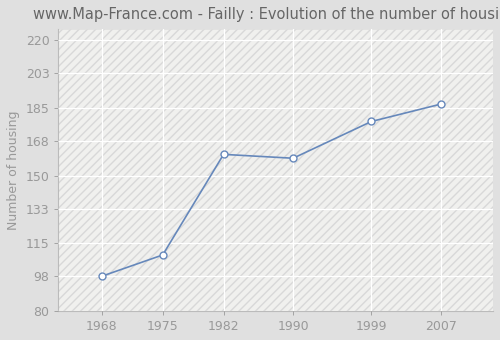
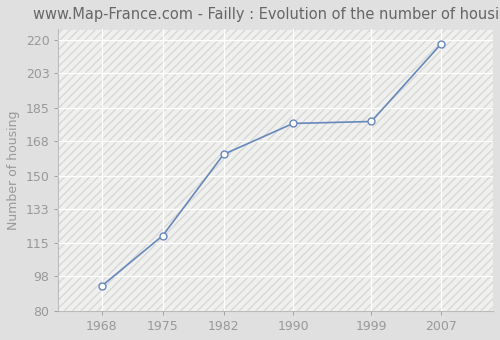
1968: 98 -> 93
1975: 109 -> 119
1990: 159 -> 177
2007: 187 -> 218
